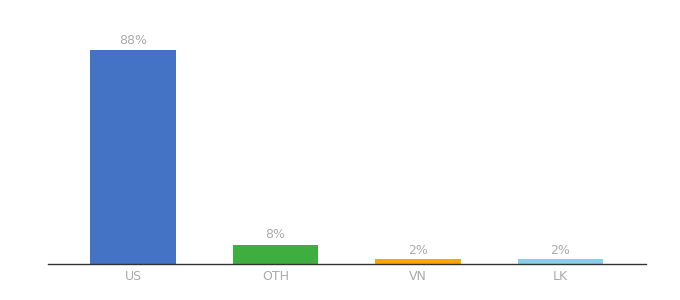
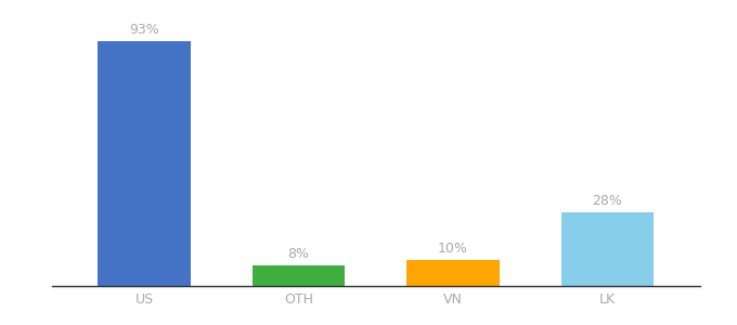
US: 88% -> 93%
VN: 2% -> 10%
LK: 2% -> 28%
